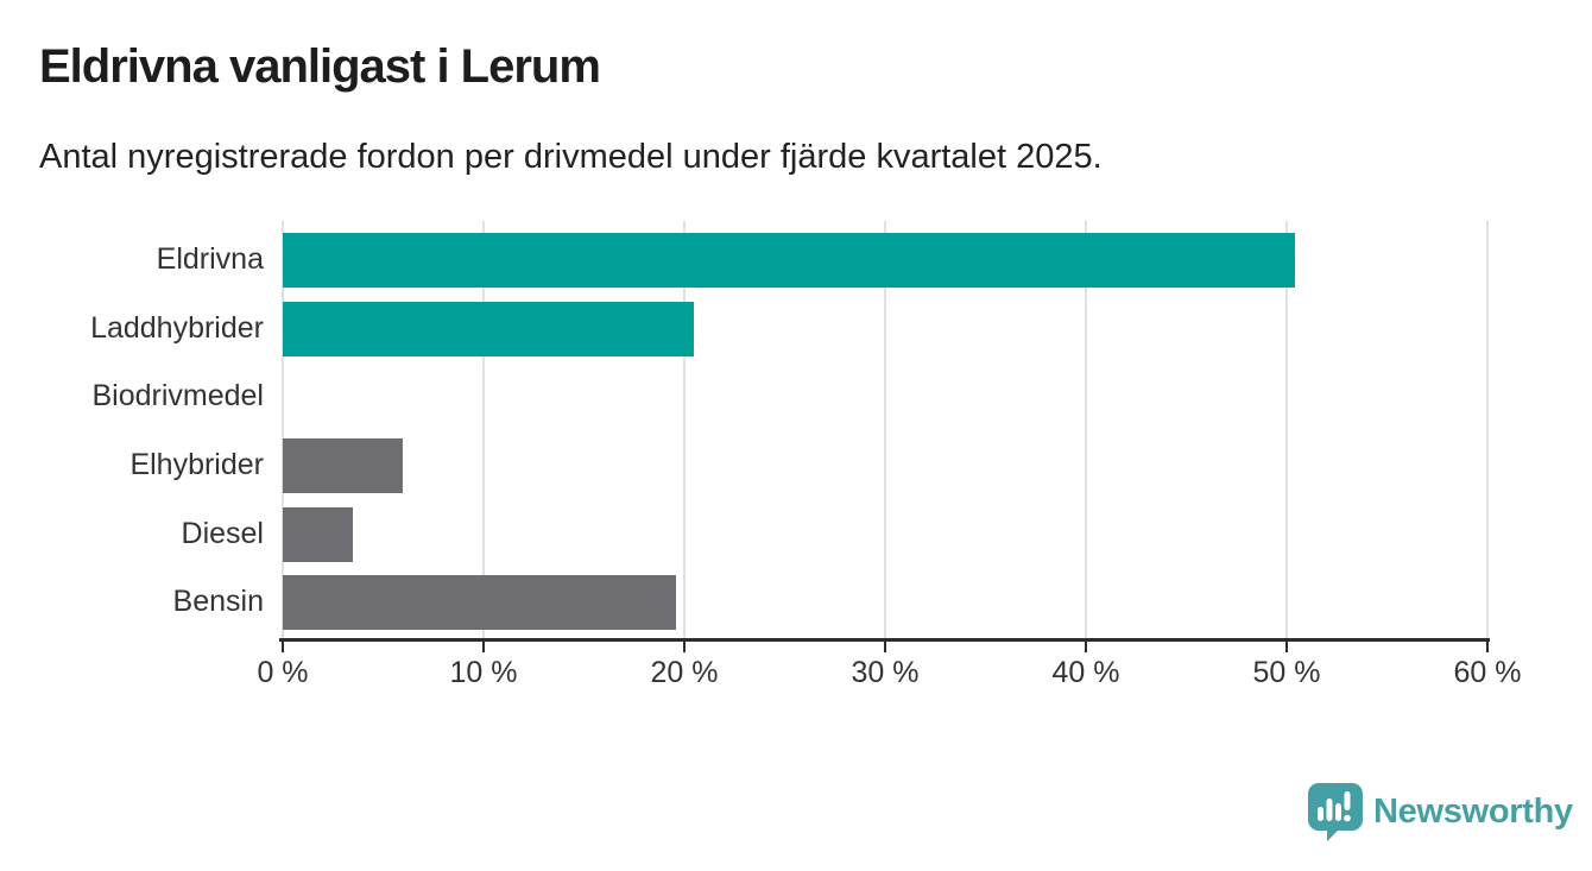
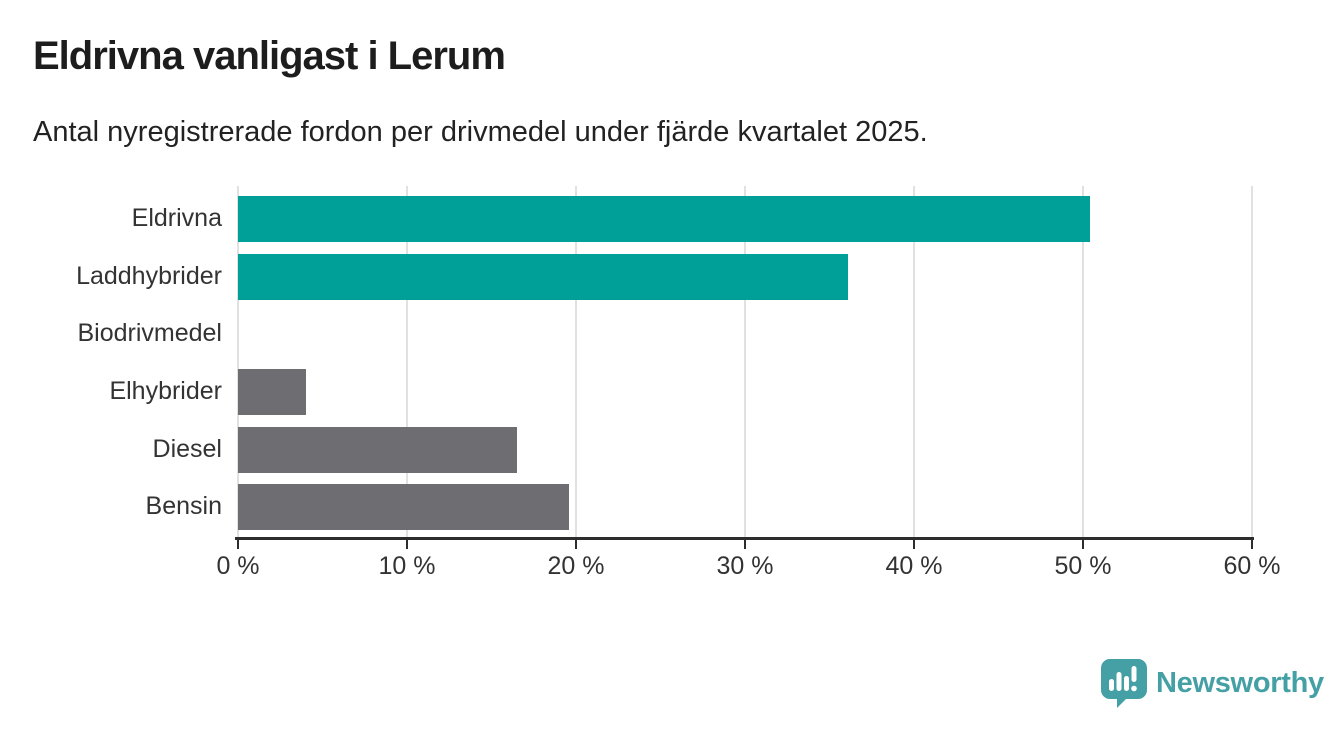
Laddhybrider: 20.5% -> 36.1%
Elhybrider: 6.0% -> 4.0%
Diesel: 3.5% -> 16.5%
